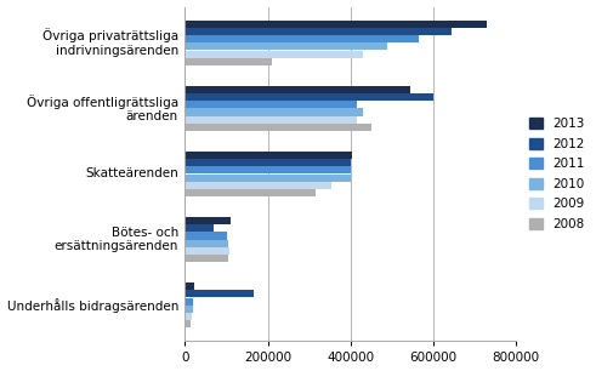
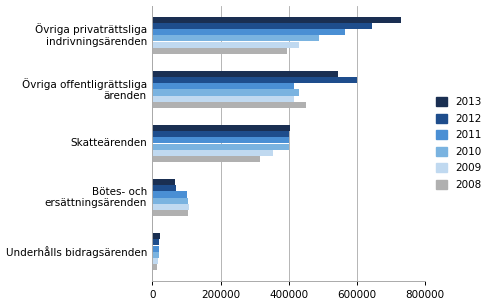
2008/Övriga privaträttsliga indrivningsärenden: 210000 -> 395000
2013/Bötes- och ersättningsärenden: 110000 -> 65000
2012/Underhålls bidragsärenden: 165000 -> 20000
